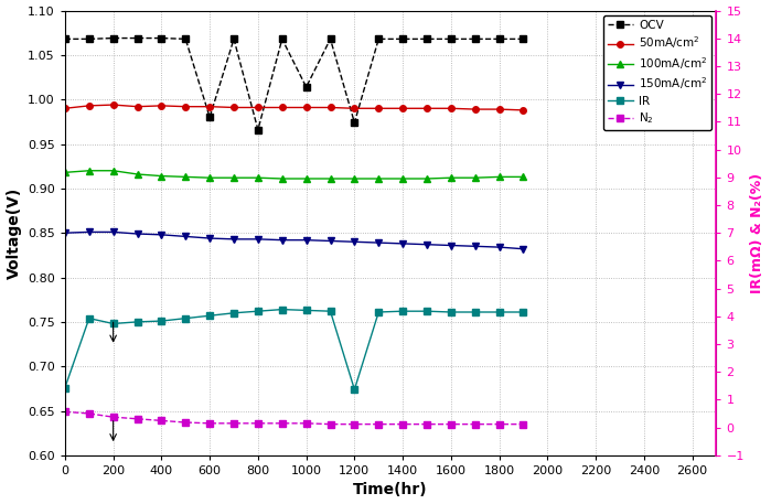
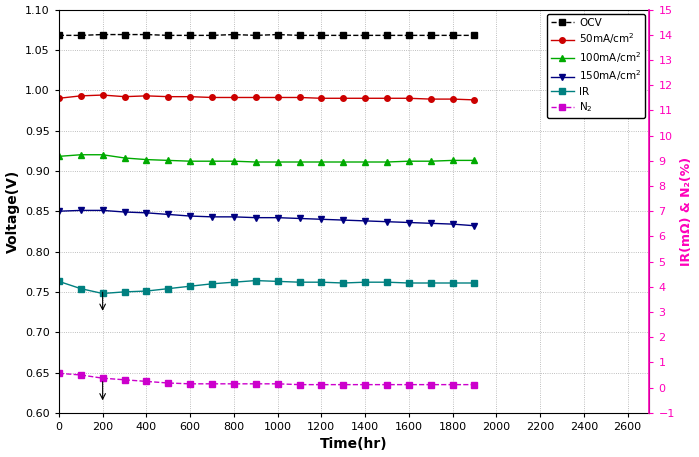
IR/0: 0.676 -> 0.763
OCV/600: 0.980 -> 1.068
OCV/800: 0.966 -> 1.069
OCV/1000: 1.014 -> 1.069
OCV/1200: 0.974 -> 1.068
IR/1200: 0.674 -> 0.762
